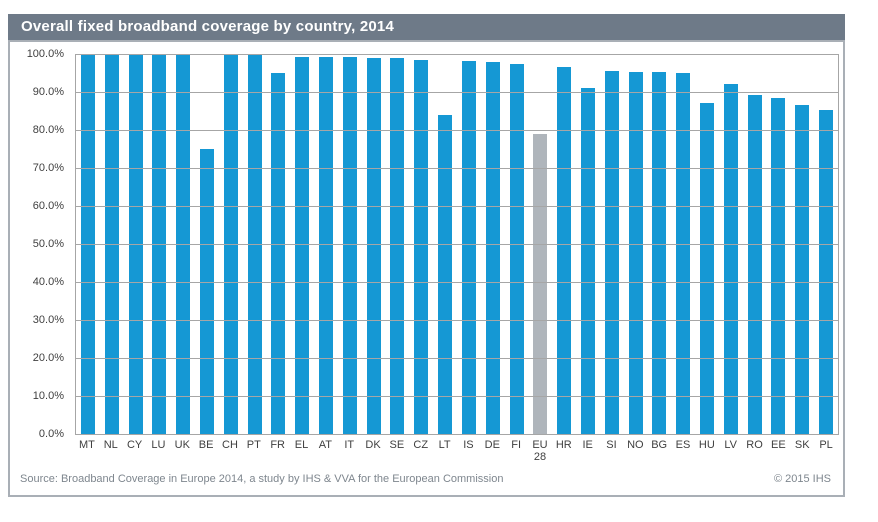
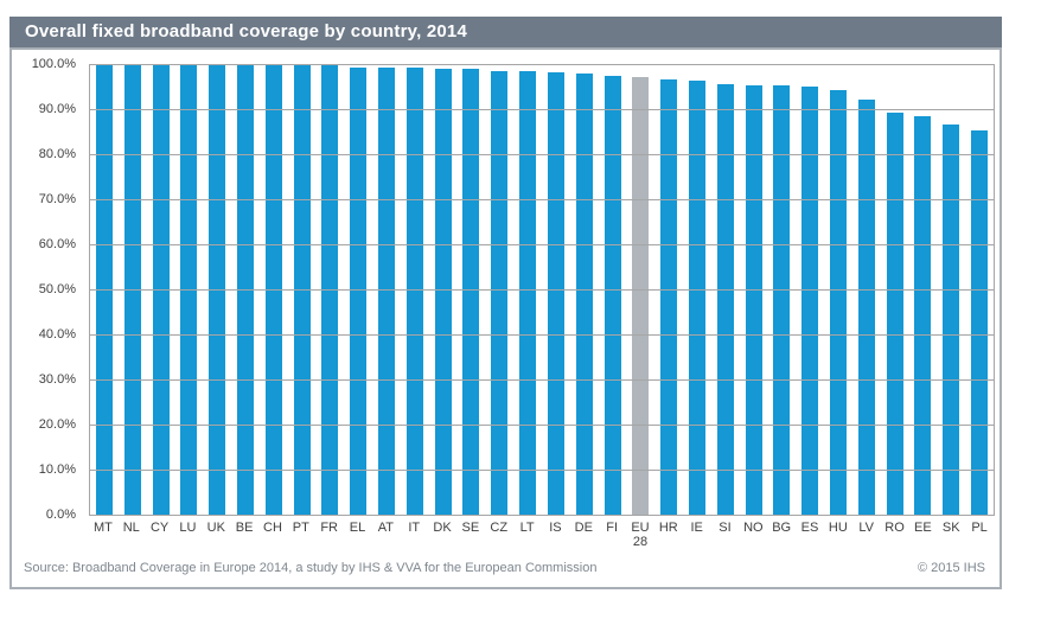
BE: 75% -> 100%
FR: 95% -> 100%
LT: 84% -> 98%
EU 28: 79% -> 97%
IE: 91% -> 96%
HU: 87% -> 94%
